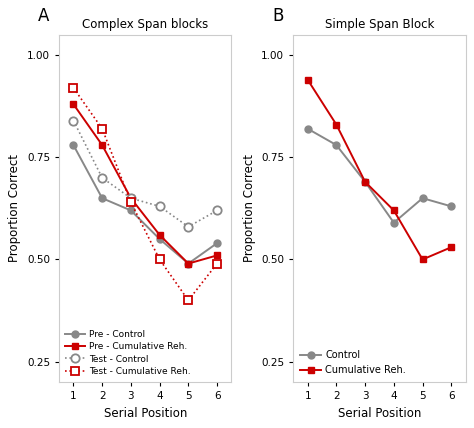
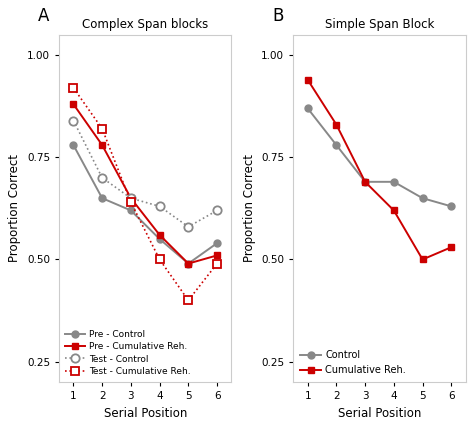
Simple Span Block/Control/1: 0.82 -> 0.87
Simple Span Block/Control/4: 0.59 -> 0.69
